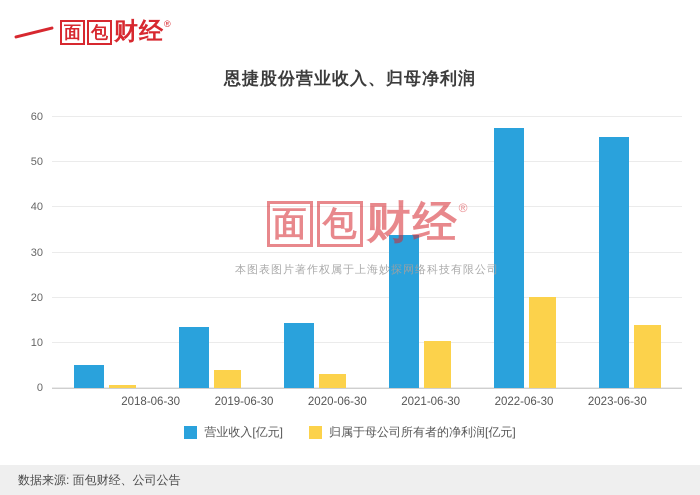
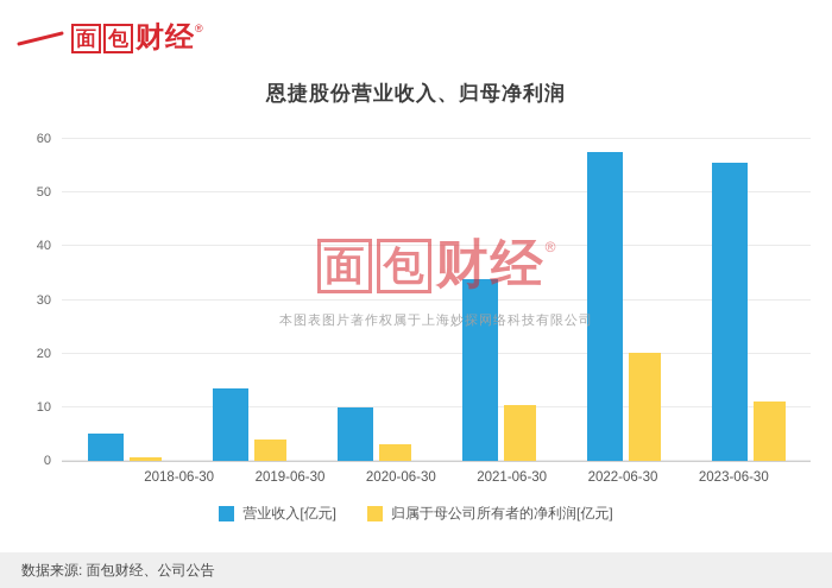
营业收入[亿元]/2020-06-30: 14 -> 10
归属于母公司所有者的净利润[亿元]/2023-06-30: 14 -> 11
